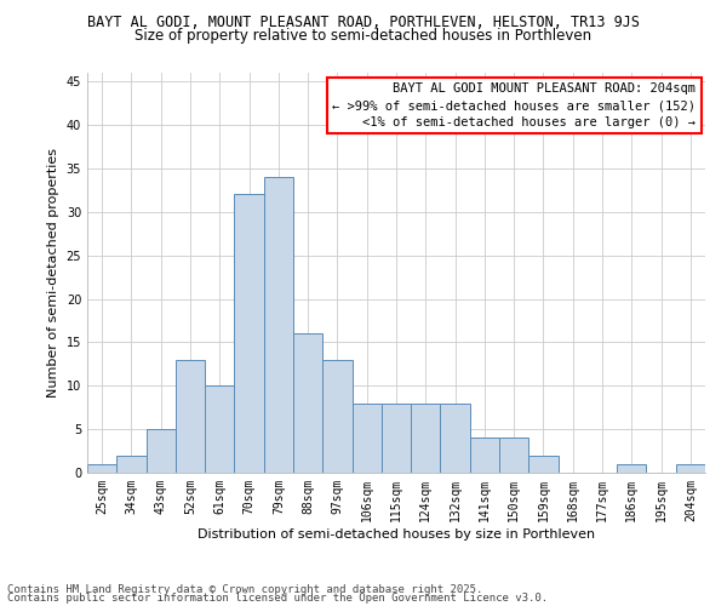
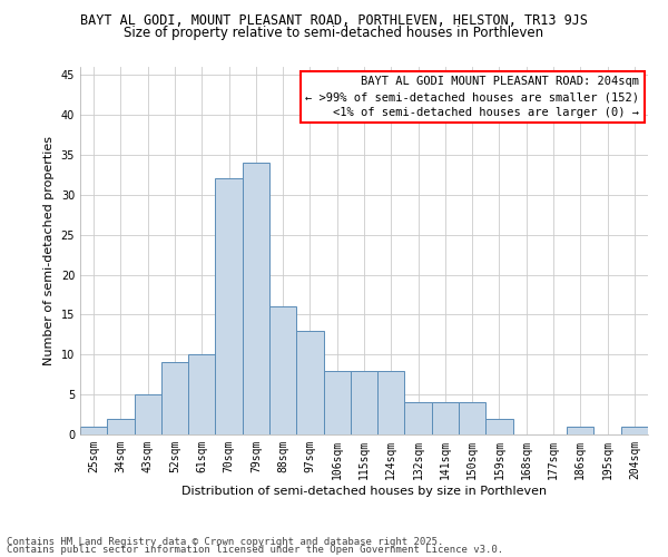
52sqm: 13 -> 9
132sqm: 8 -> 4
